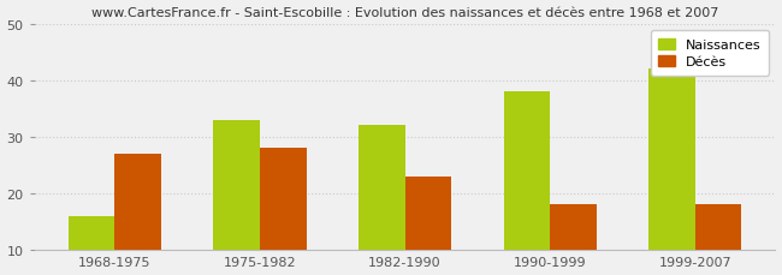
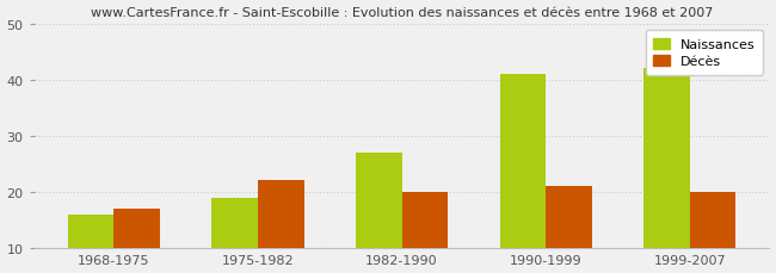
Décès/1968-1975: 27 -> 17
Naissances/1975-1982: 33 -> 19
Décès/1975-1982: 28 -> 22
Naissances/1982-1990: 32 -> 27
Décès/1982-1990: 23 -> 20
Naissances/1990-1999: 38 -> 41
Décès/1990-1999: 18 -> 21
Décès/1999-2007: 18 -> 20
